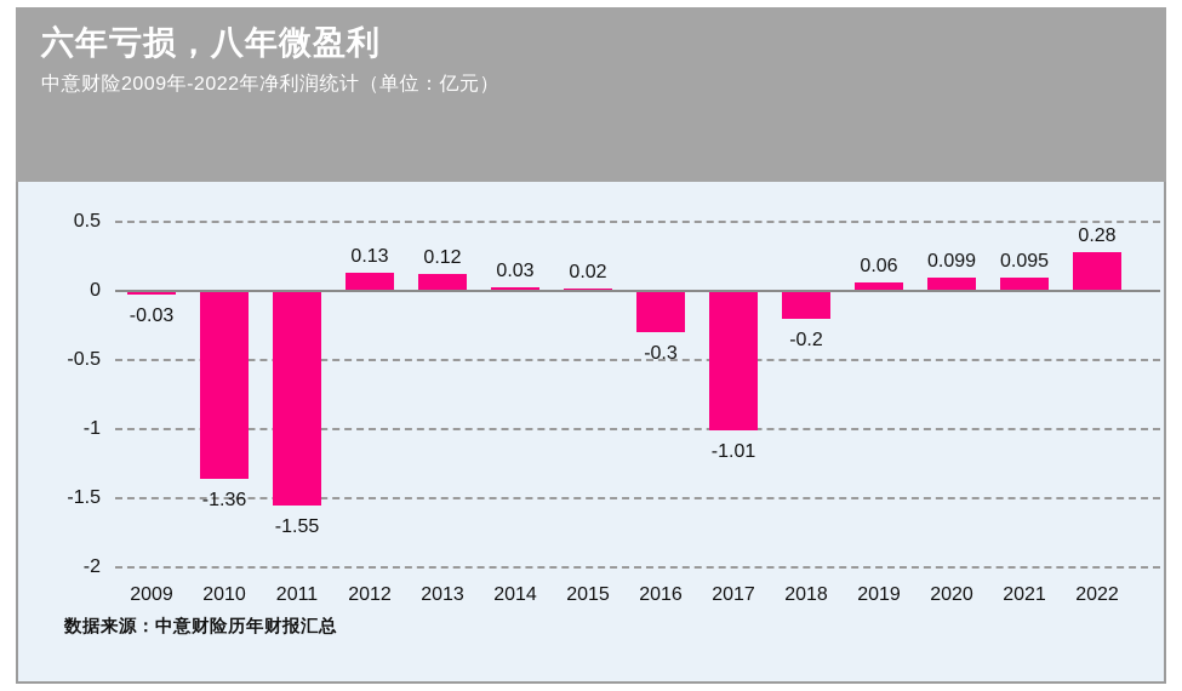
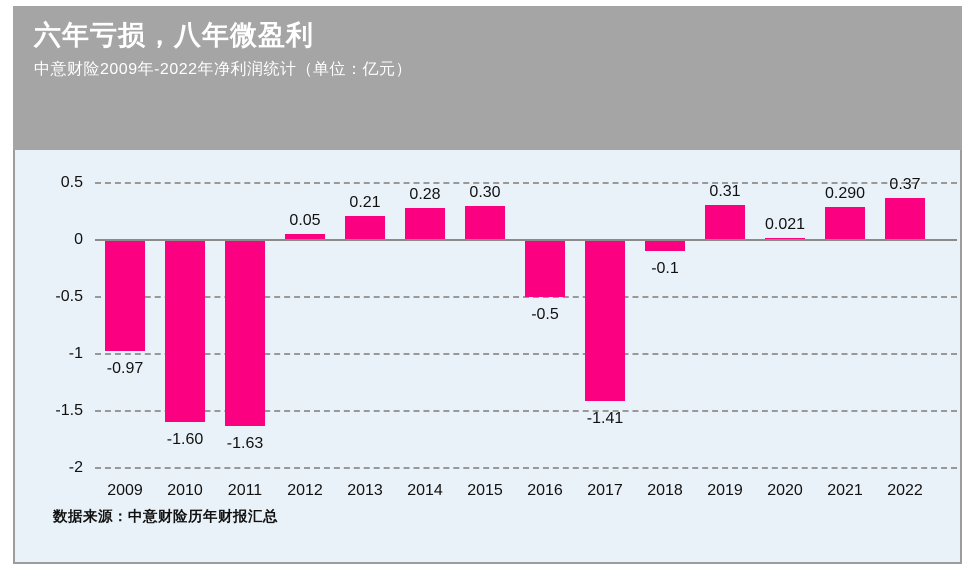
2009: -0.03 -> -0.97
2010: -1.36 -> -1.60
2011: -1.55 -> -1.63
2012: 0.13 -> 0.05
2013: 0.12 -> 0.21
2014: 0.03 -> 0.28
2015: 0.02 -> 0.30
2016: -0.3 -> -0.5
2017: -1.01 -> -1.41
2018: -0.2 -> -0.1
2019: 0.06 -> 0.31
2020: 0.099 -> 0.021
2021: 0.095 -> 0.290
2022: 0.28 -> 0.37
